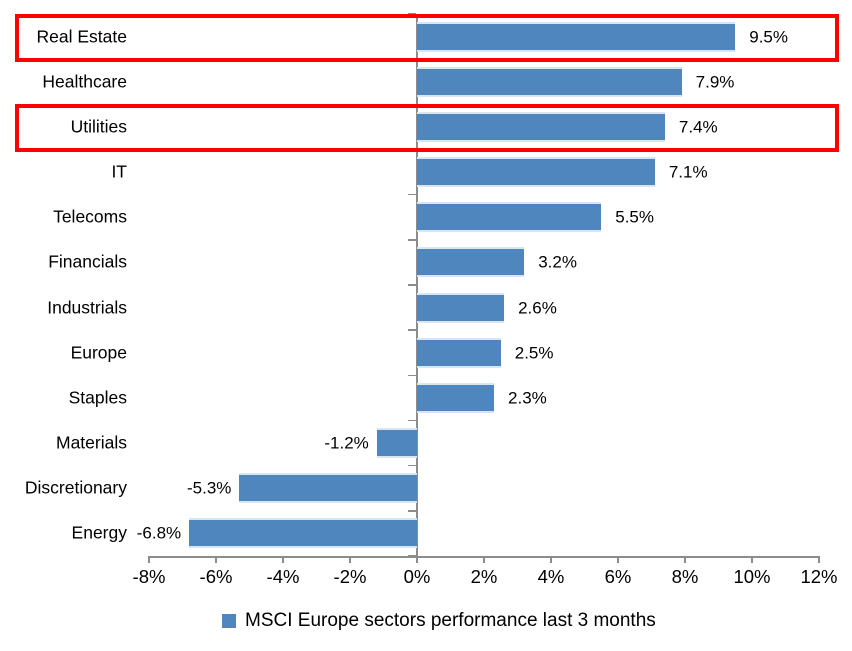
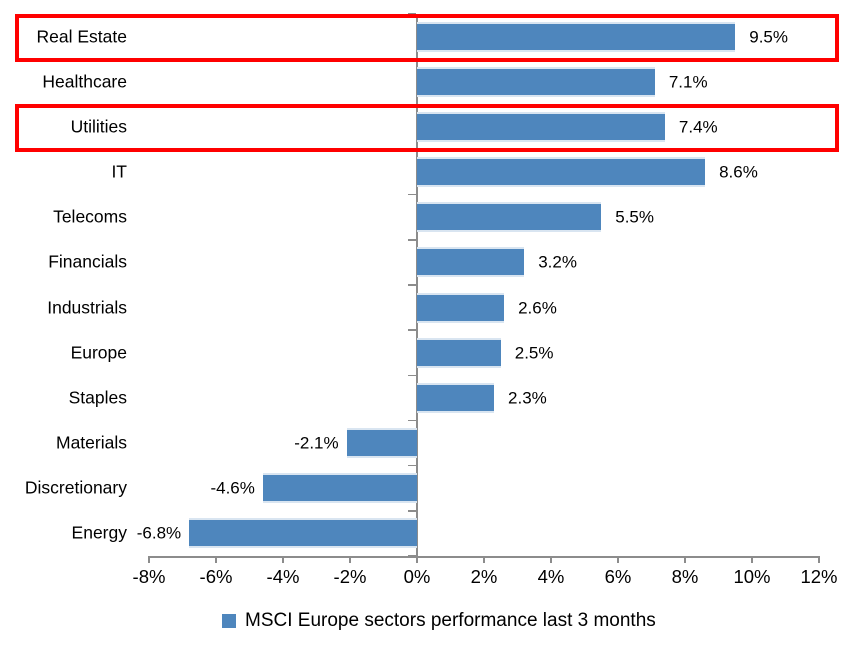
Healthcare: 7.9% -> 7.1%
IT: 7.1% -> 8.6%
Materials: -1.2% -> -2.1%
Discretionary: -5.3% -> -4.6%
